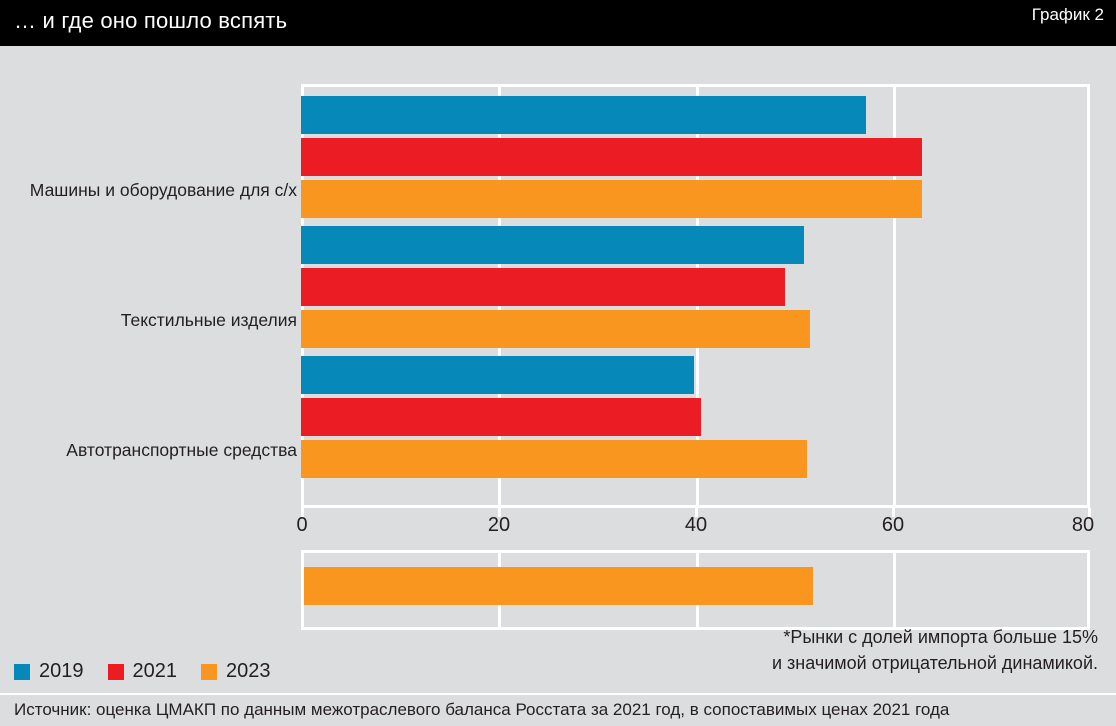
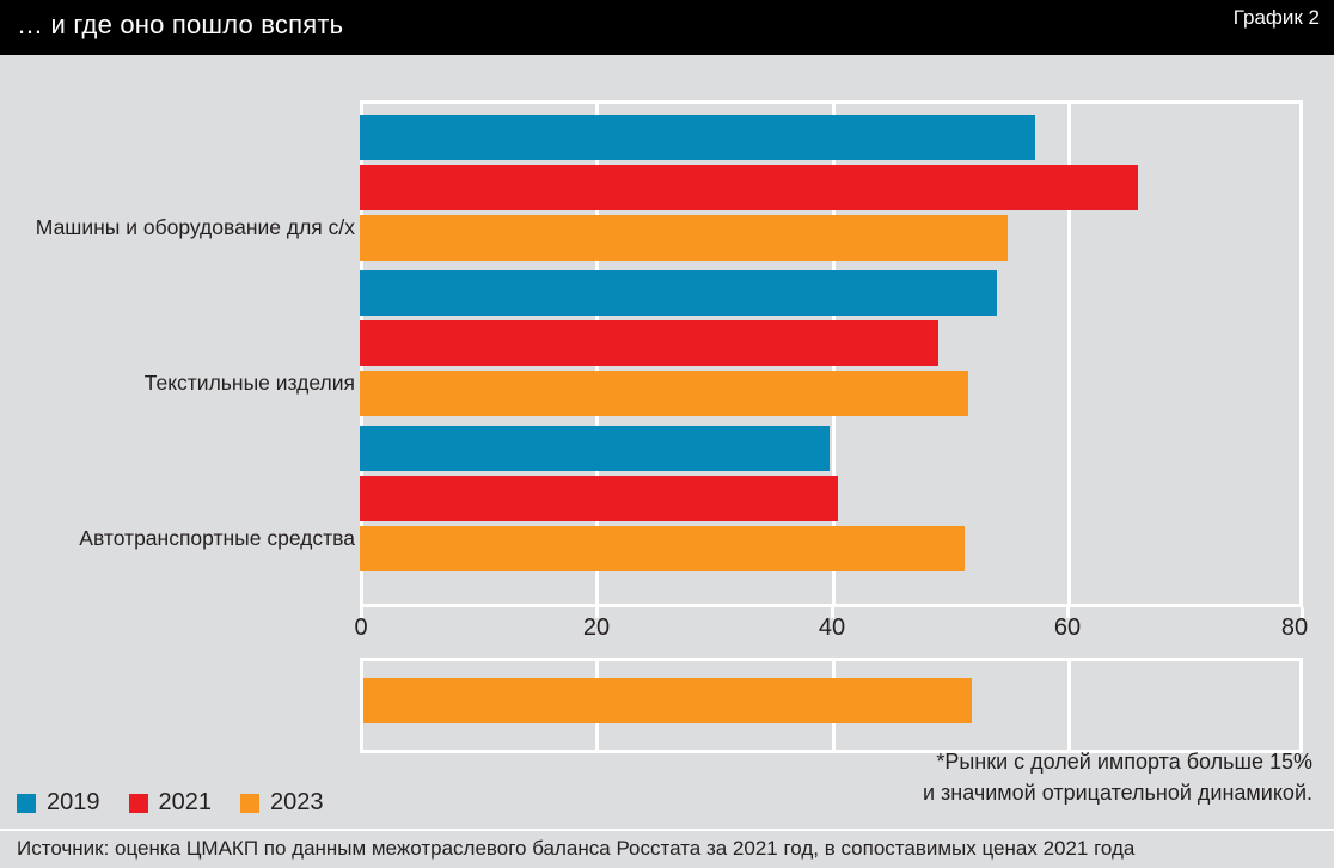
2021/Машины и оборудование для с/х: 63 -> 66
2023/Машины и оборудование для с/х: 63 -> 55
2019/Текстильные изделия: 51 -> 54
